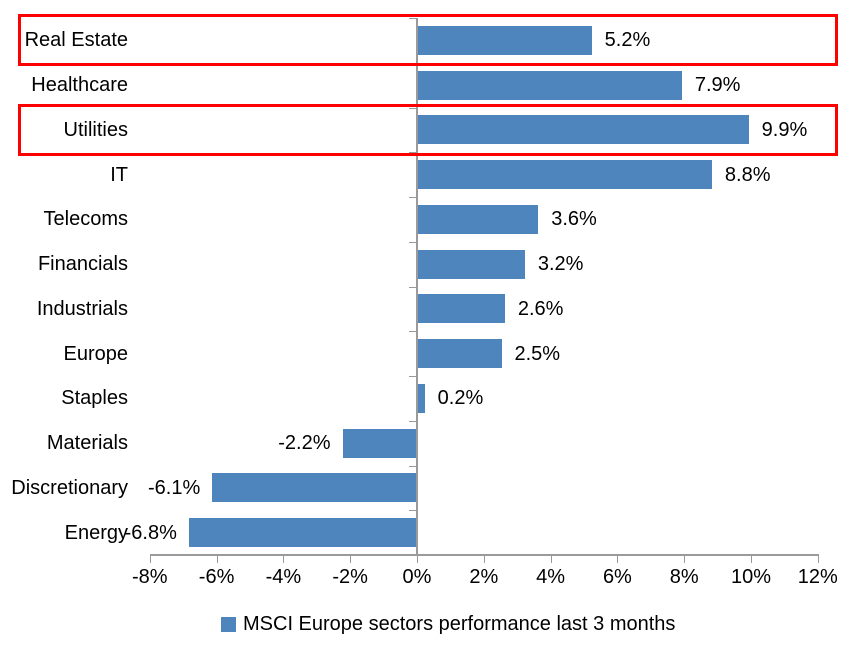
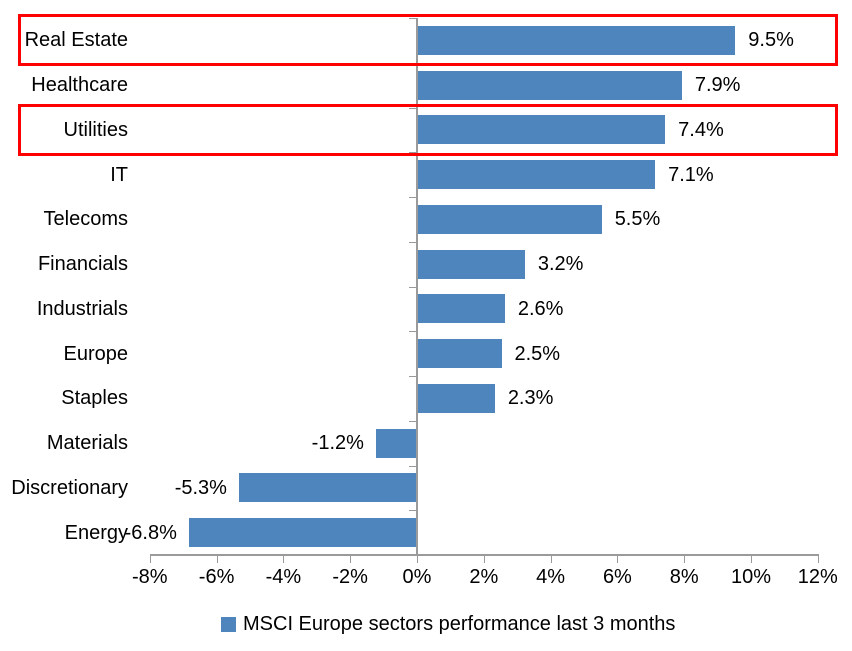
Real Estate: 5.2% -> 9.5%
Utilities: 9.9% -> 7.4%
IT: 8.8% -> 7.1%
Telecoms: 3.6% -> 5.5%
Staples: 0.2% -> 2.3%
Materials: -2.2% -> -1.2%
Discretionary: -6.1% -> -5.3%
